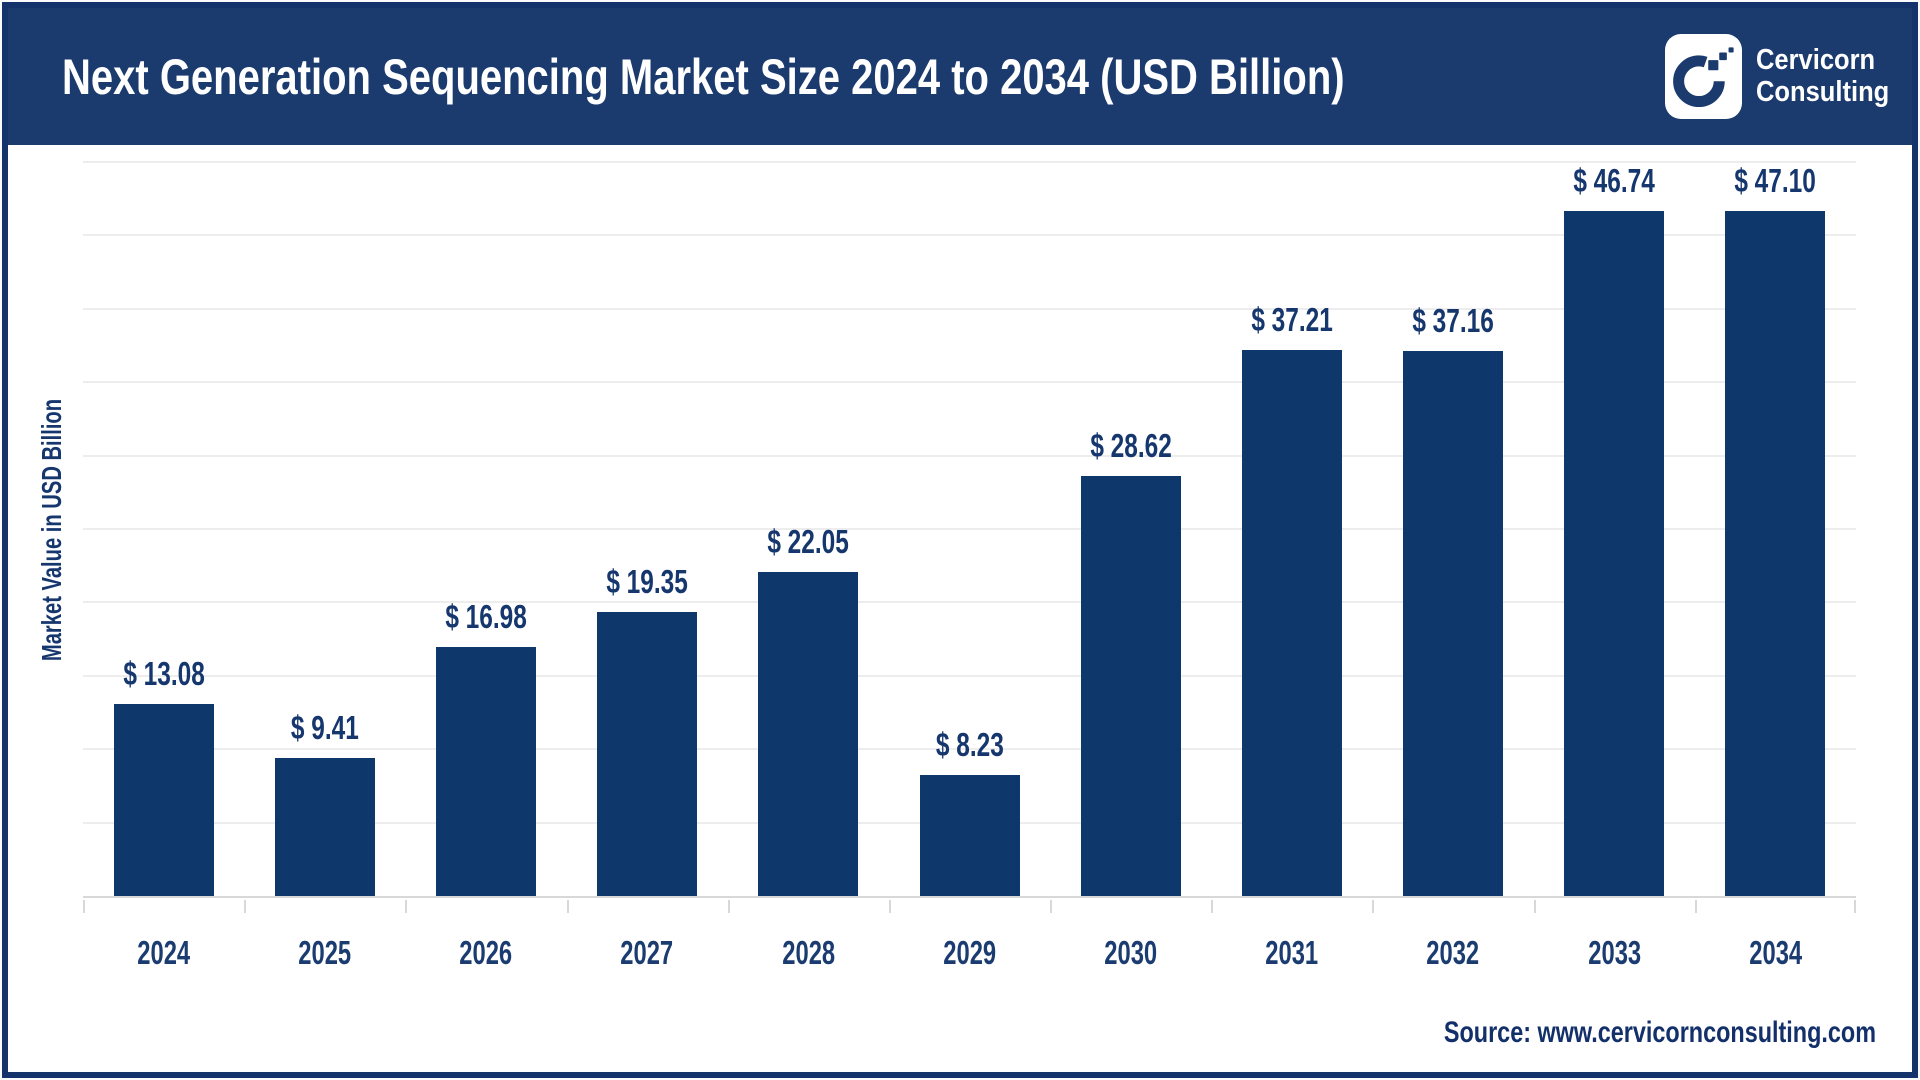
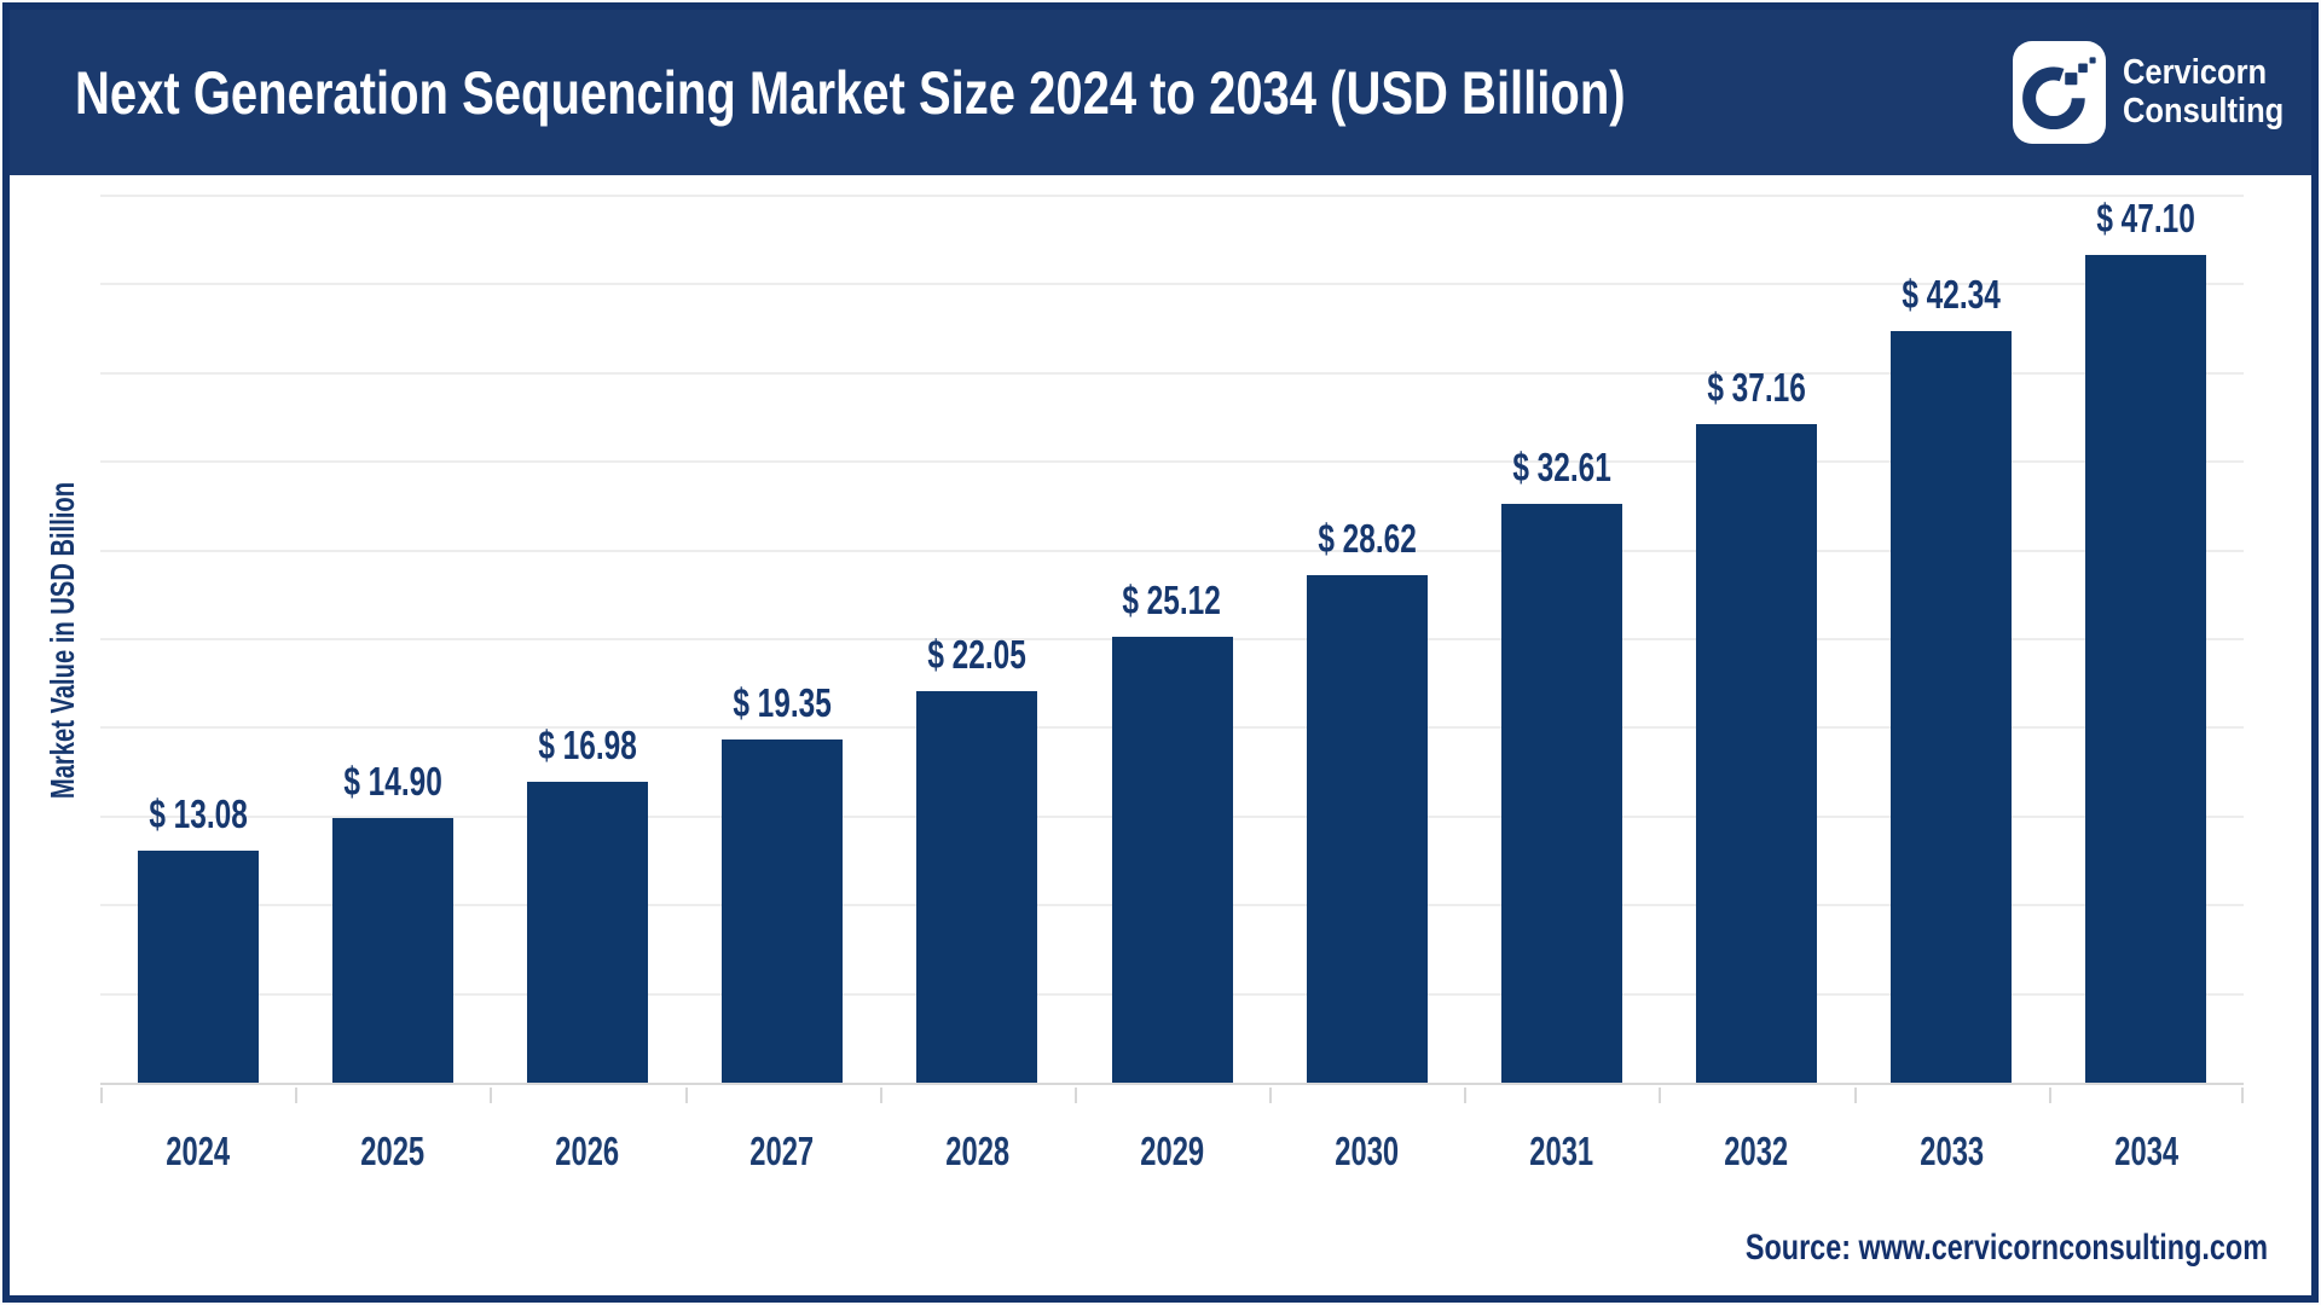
2025: 9.41 -> 14.90
2029: 8.23 -> 25.12
2031: 37.21 -> 32.61
2033: 46.74 -> 42.34
